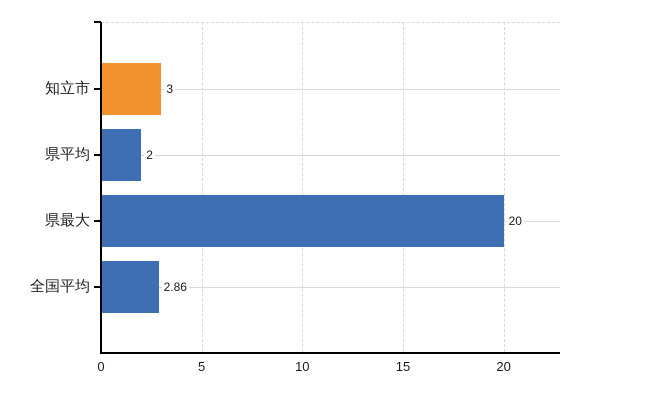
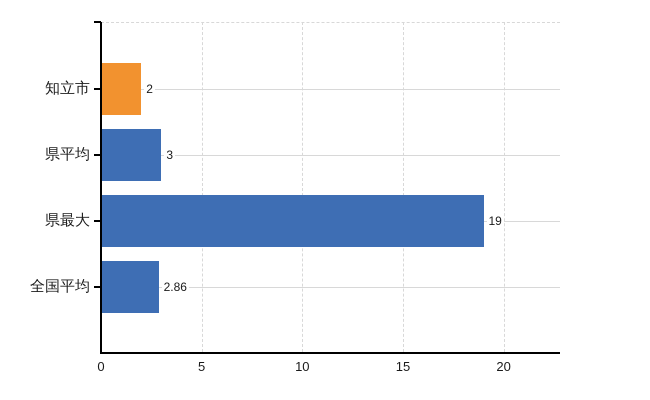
知立市: 3 -> 2
県平均: 2 -> 3
県最大: 20 -> 19
